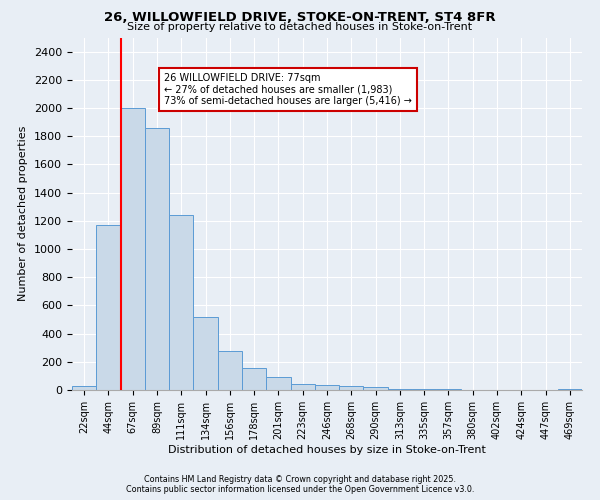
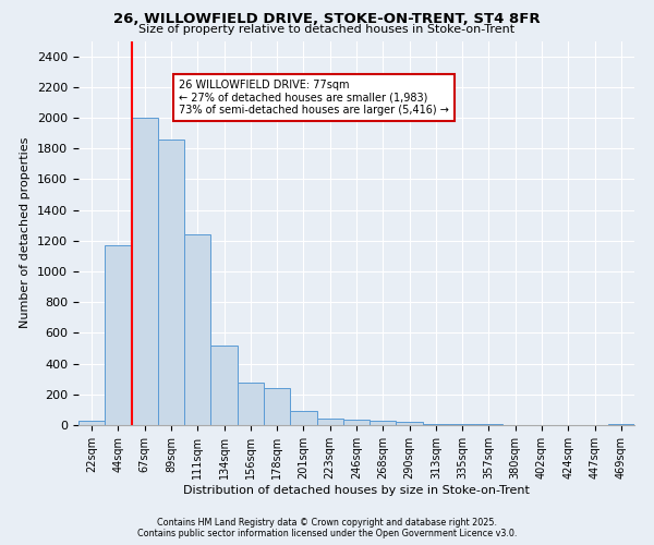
178sqm: 160 -> 240
